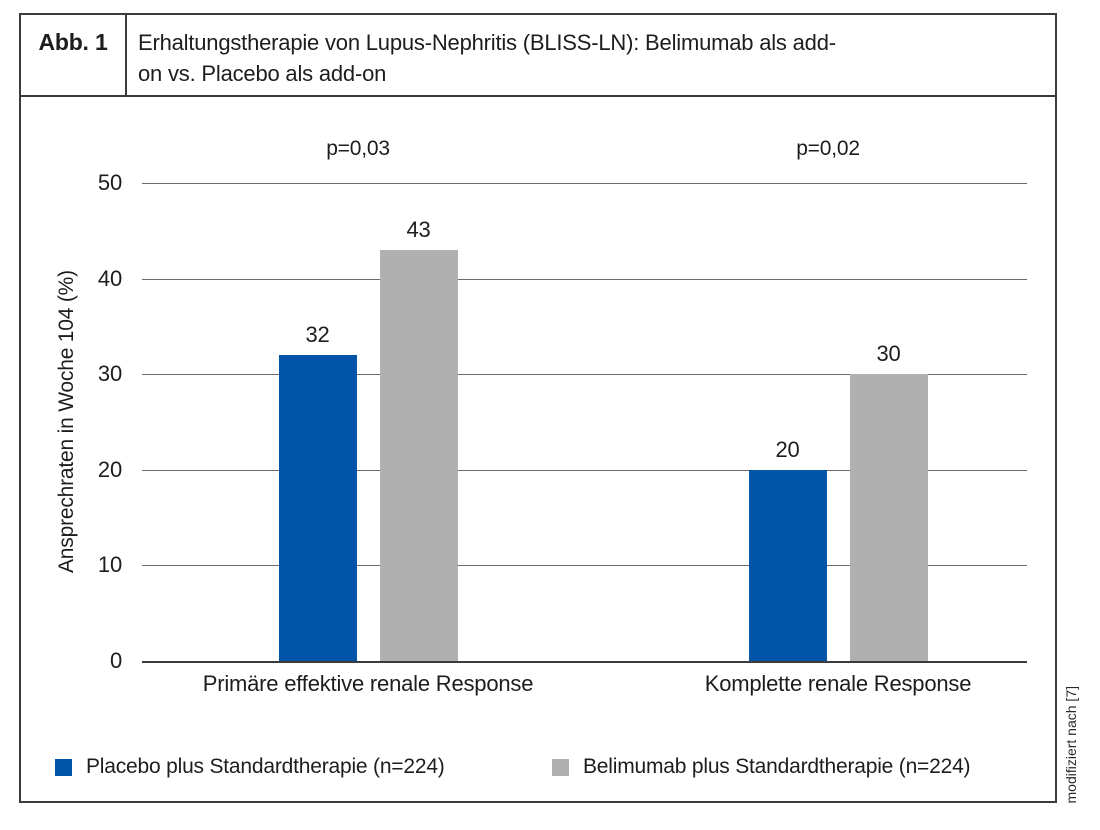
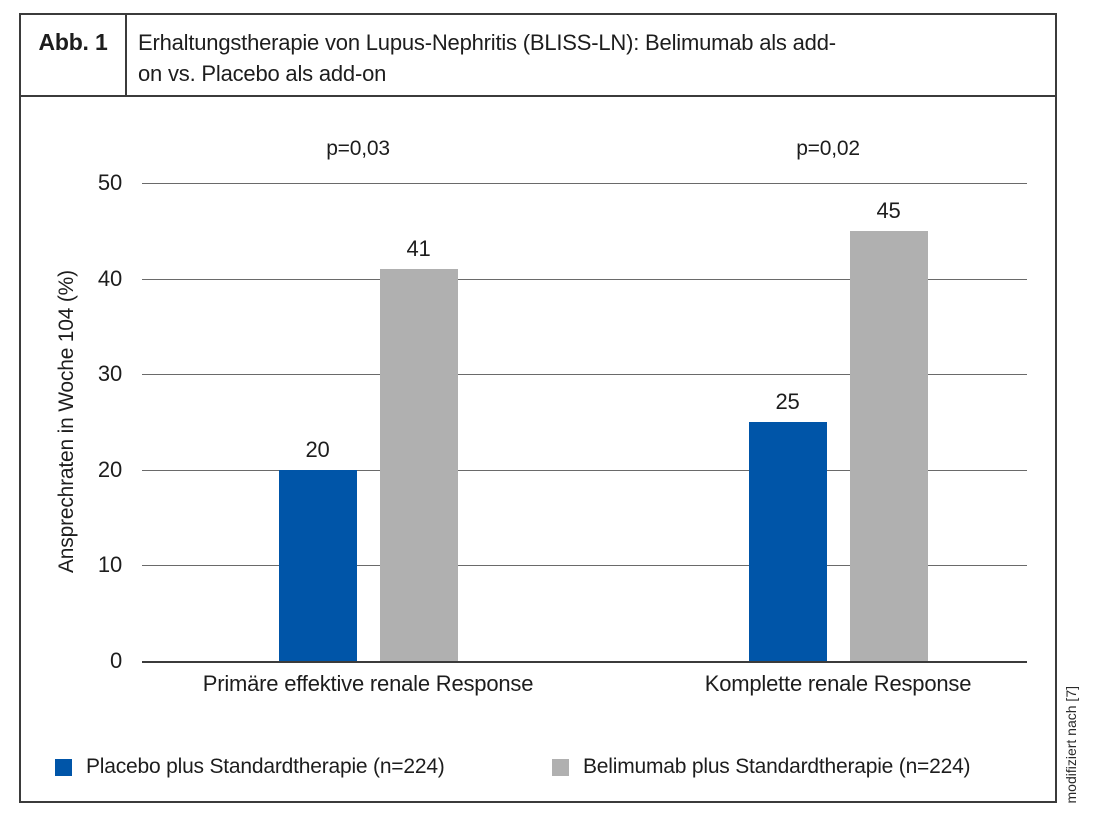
Placebo plus Standardtherapie (n=224)/Primäre effektive renale Response: 32 -> 20
Belimumab plus Standardtherapie (n=224)/Primäre effektive renale Response: 43 -> 41
Placebo plus Standardtherapie (n=224)/Komplette renale Response: 20 -> 25
Belimumab plus Standardtherapie (n=224)/Komplette renale Response: 30 -> 45
